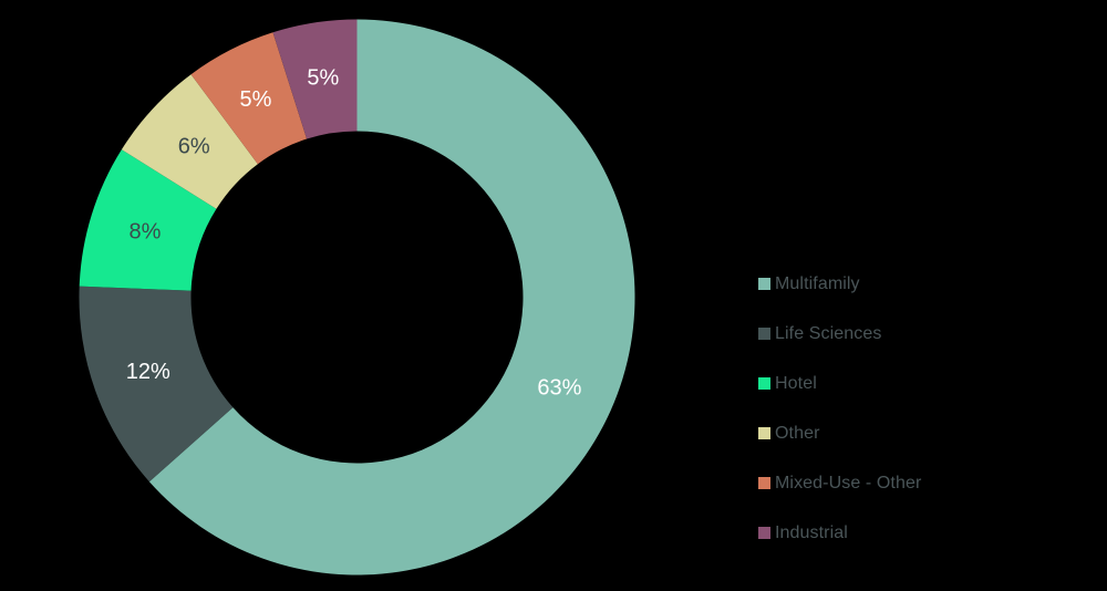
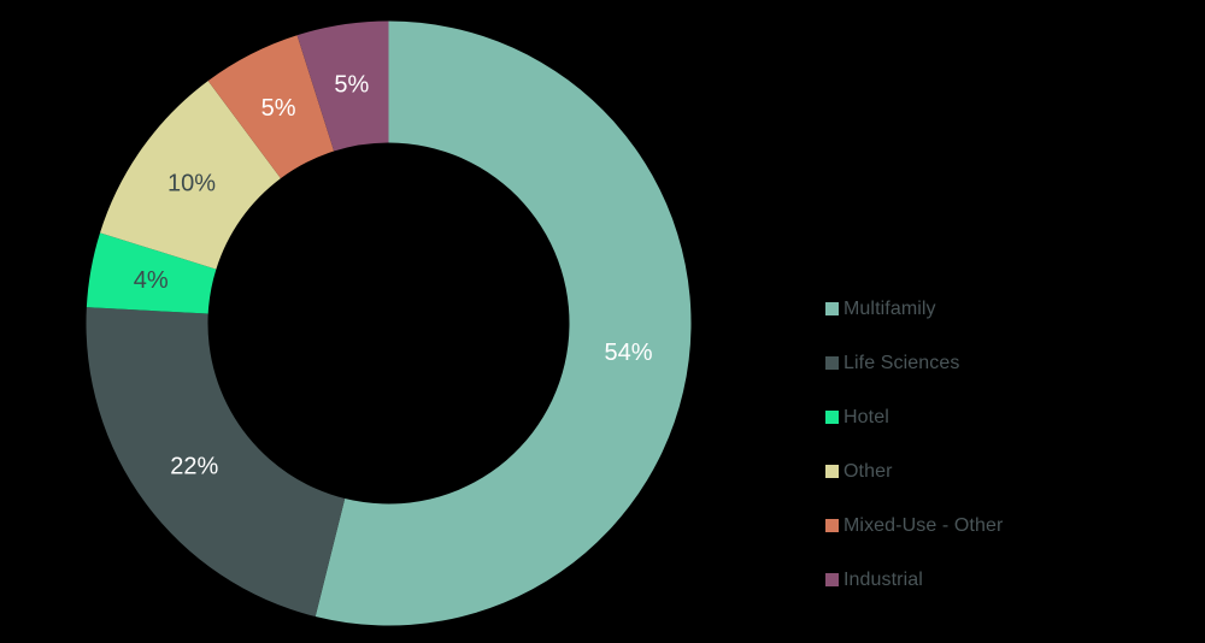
Multifamily: 63% -> 54%
Life Sciences: 12% -> 22%
Hotel: 8% -> 4%
Other: 6% -> 10%
